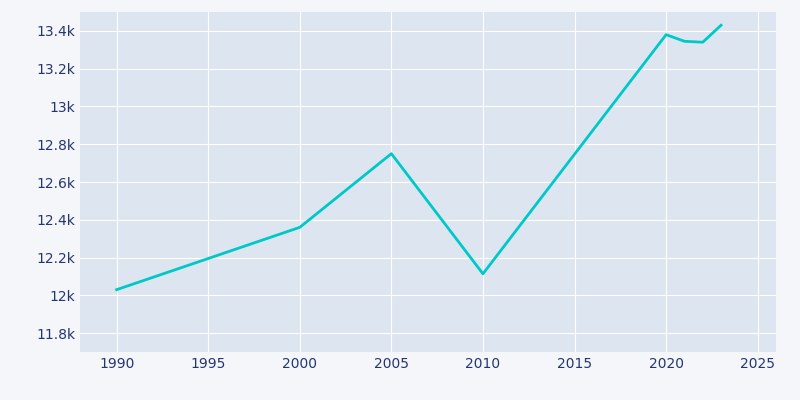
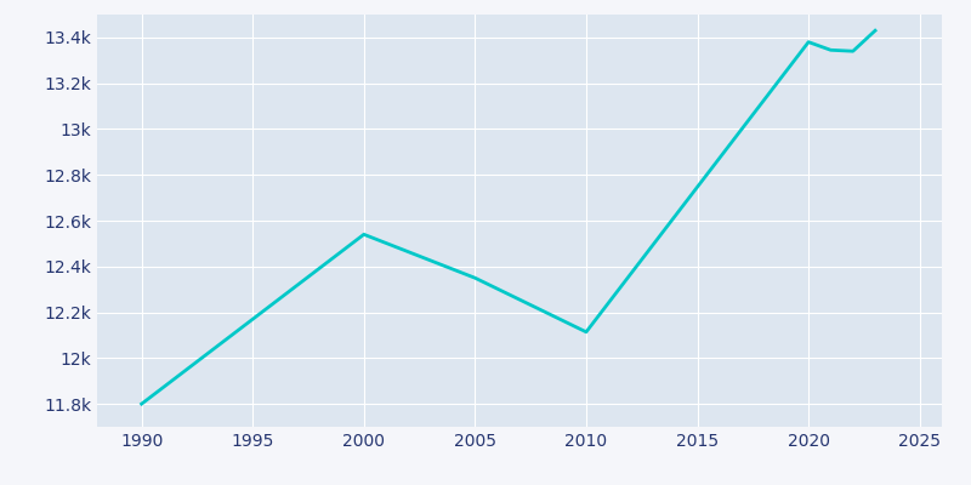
1990: 12.03k -> 11.80k
2000: 12.36k -> 12.54k
2005: 12.75k -> 12.35k
